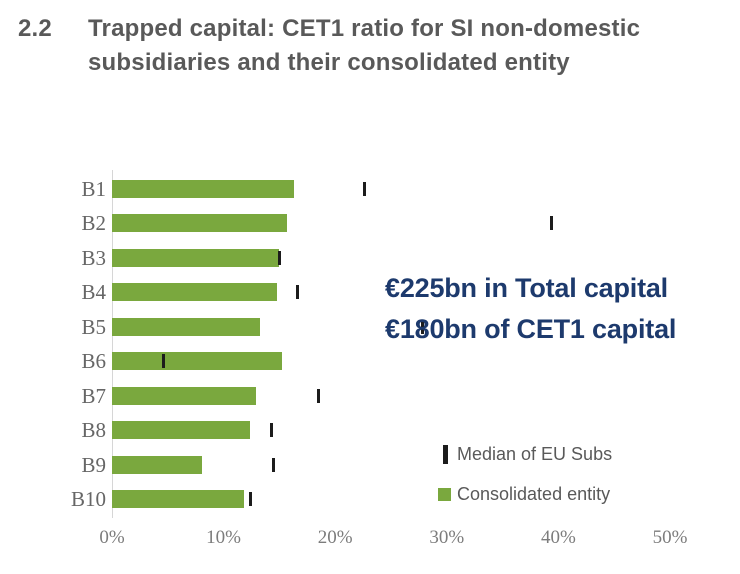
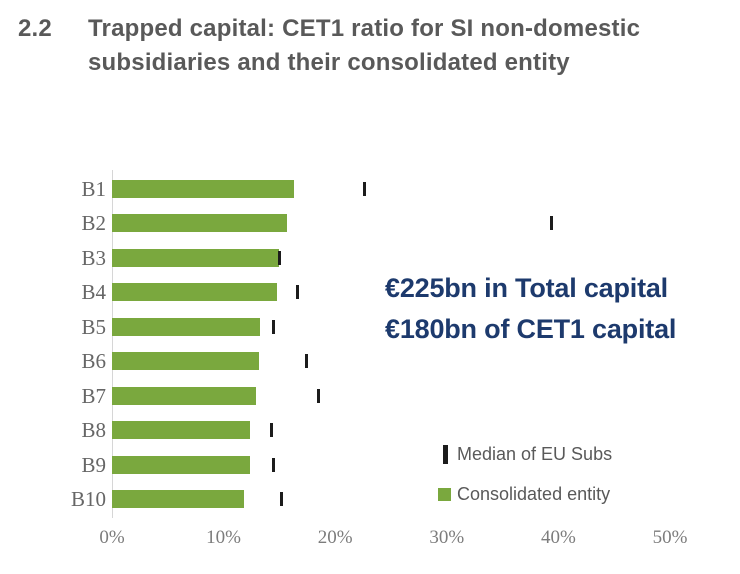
Median of EU Subs/B5: 27.8% -> 14.5%
Consolidated entity/B6: 15.2% -> 13.2%
Median of EU Subs/B6: 4.6% -> 17.4%
Consolidated entity/B9: 8.1% -> 12.4%
Median of EU Subs/B10: 12.4% -> 15.2%
